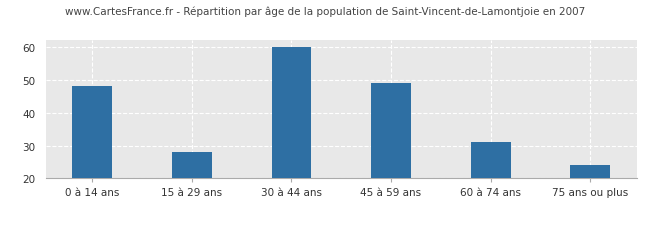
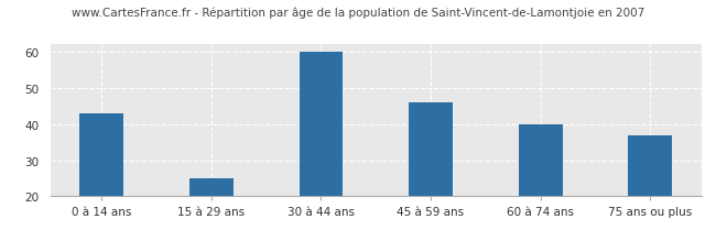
0 à 14 ans: 48 -> 43
15 à 29 ans: 28 -> 25
45 à 59 ans: 49 -> 46
60 à 74 ans: 31 -> 40
75 ans ou plus: 24 -> 37
